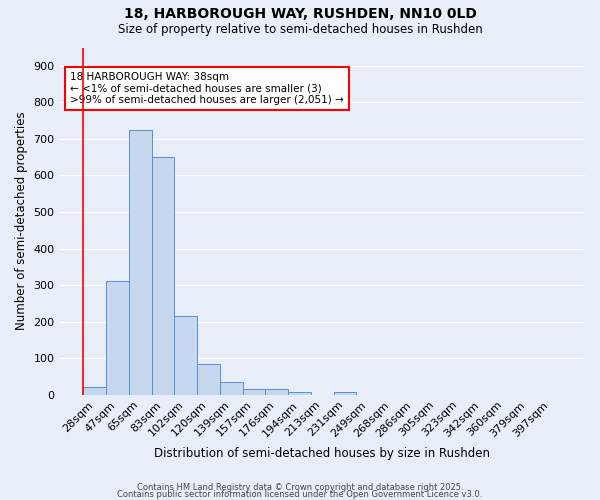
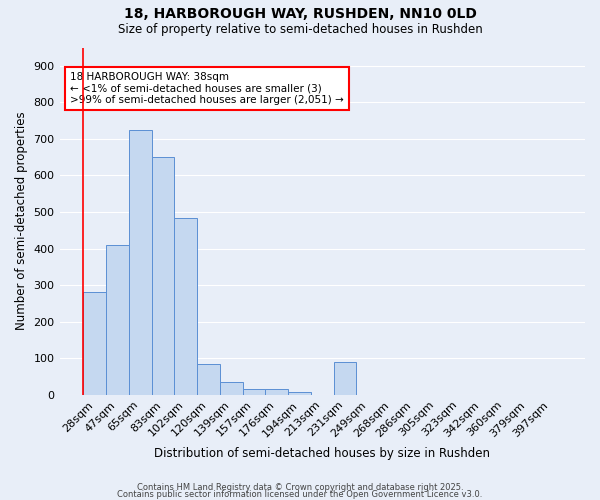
28sqm: 22 -> 280
47sqm: 310 -> 410
102sqm: 215 -> 485
231sqm: 8 -> 90
